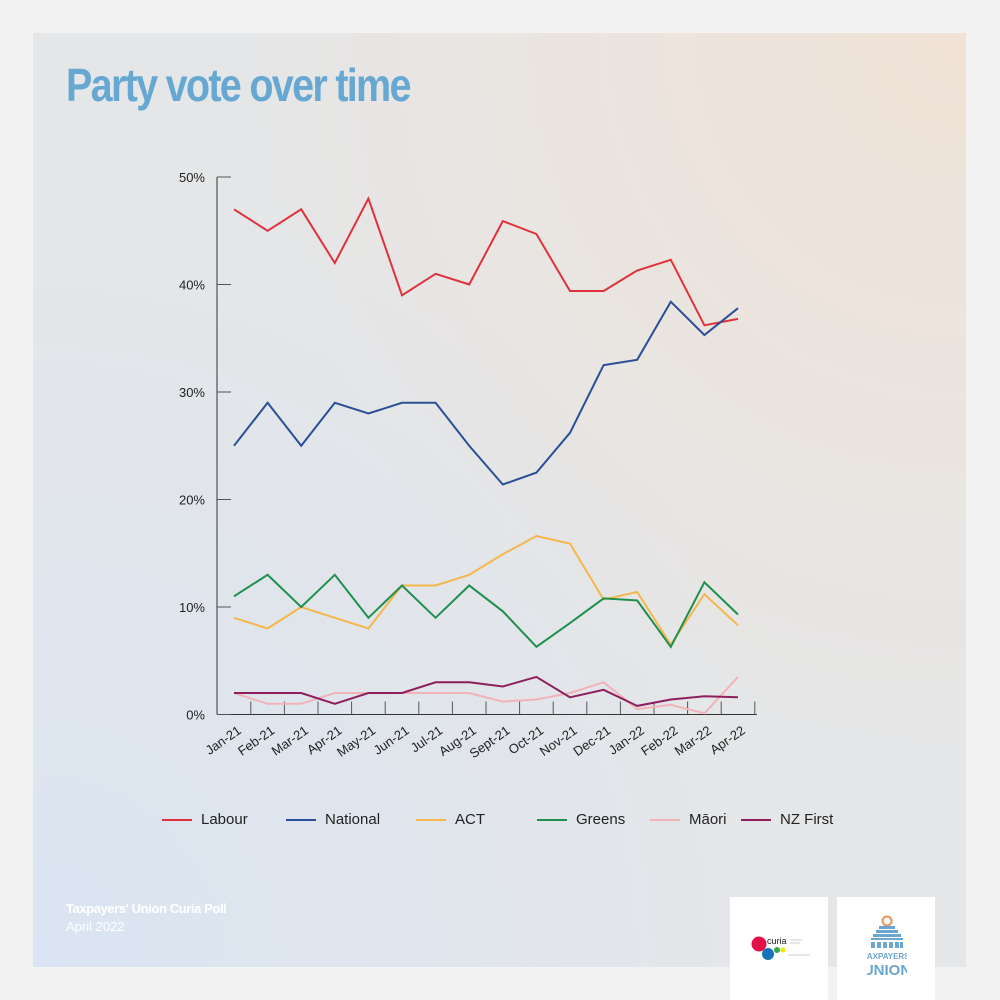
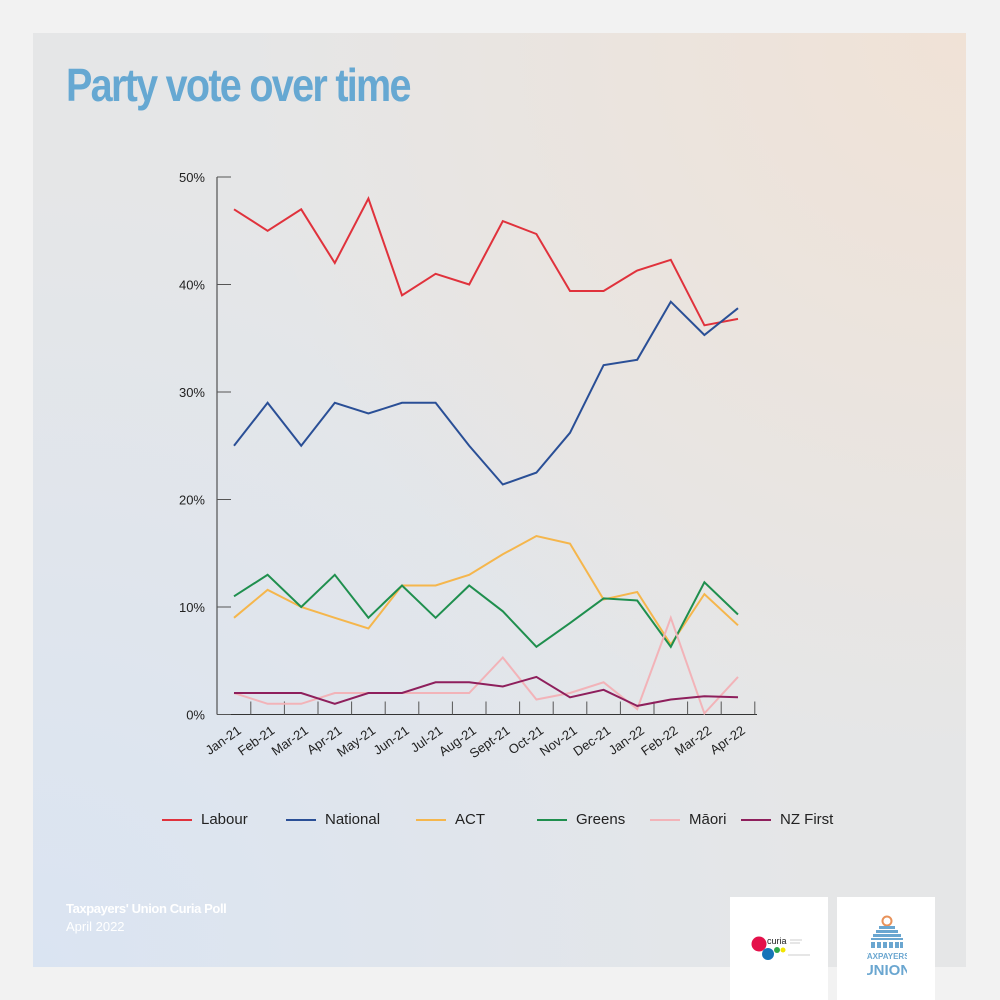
ACT/Feb-21: 8.0% -> 11.6%
Māori/Sept-21: 1.2% -> 5.3%
Māori/Feb-22: 0.9% -> 9.0%
